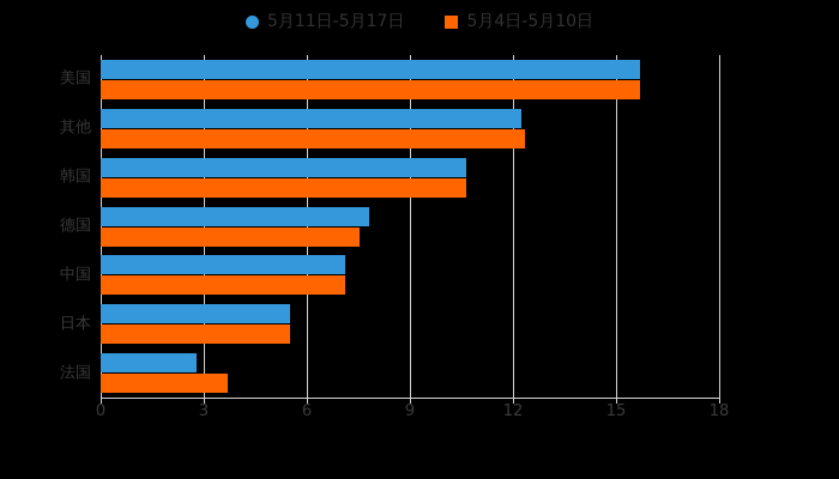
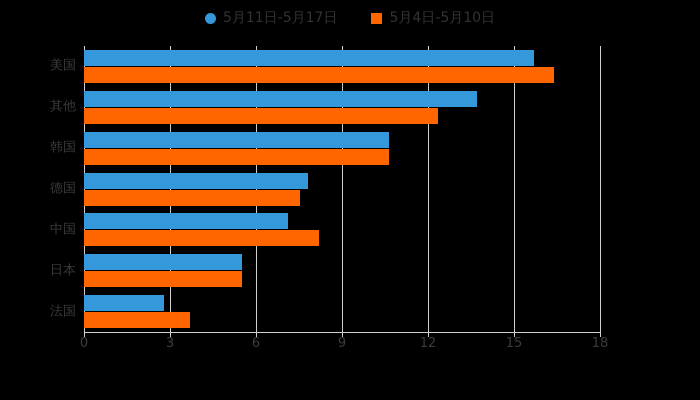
5月4日-5月10日/美国: 15.7 -> 16.4
5月11日-5月17日/其他: 12.2 -> 13.7
5月4日-5月10日/中国: 7.1 -> 8.2
